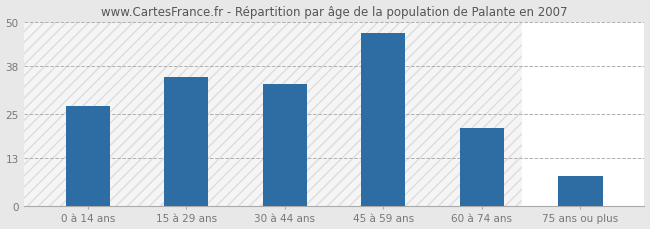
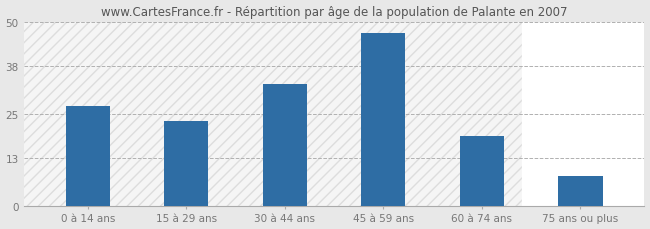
15 à 29 ans: 35 -> 23
60 à 74 ans: 21 -> 19
